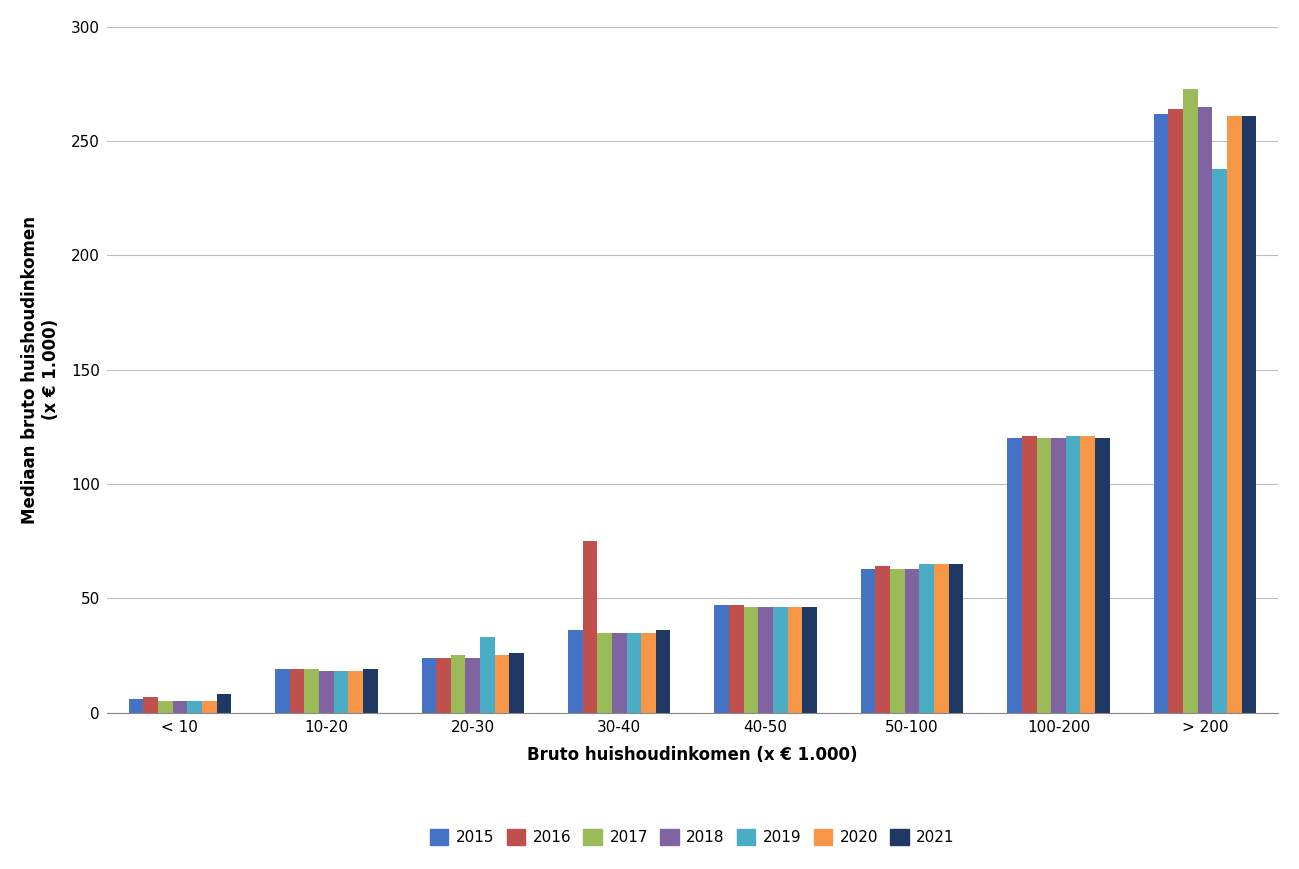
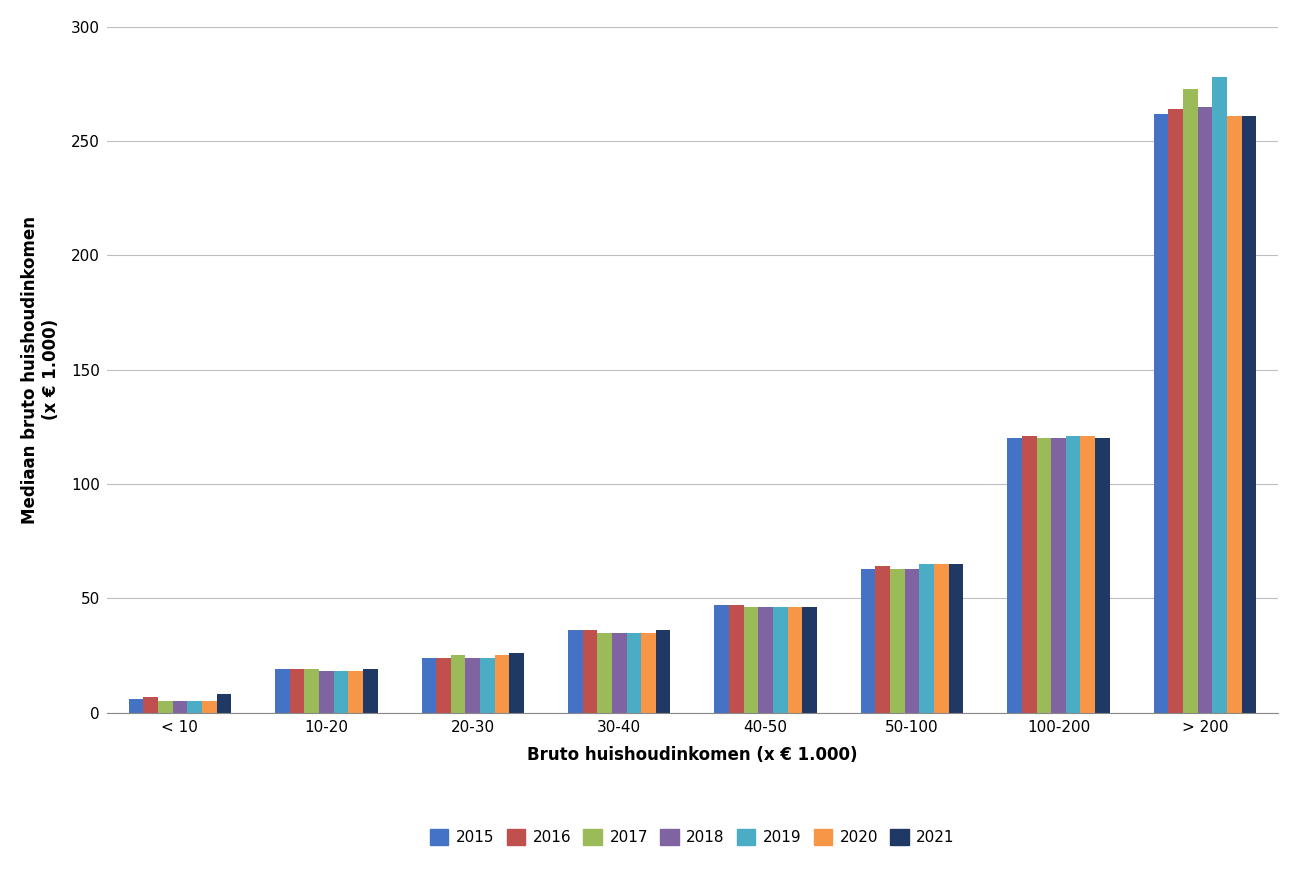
2019/20-30: 33 -> 24
2016/30-40: 75 -> 36
2019/> 200: 238 -> 278
